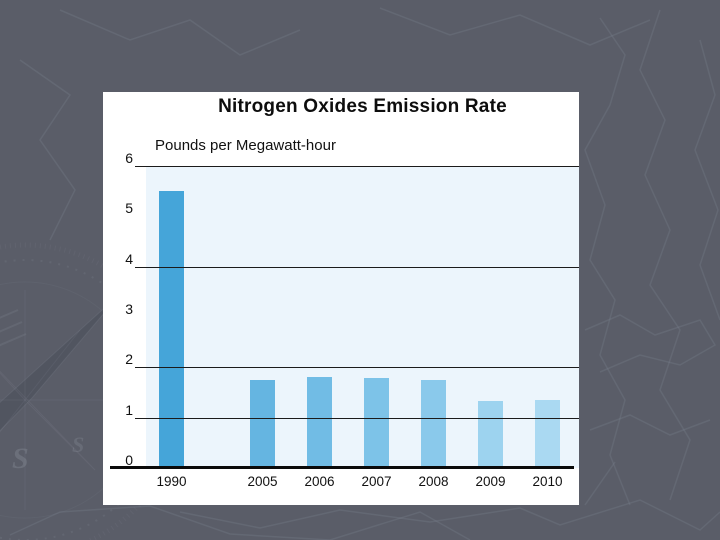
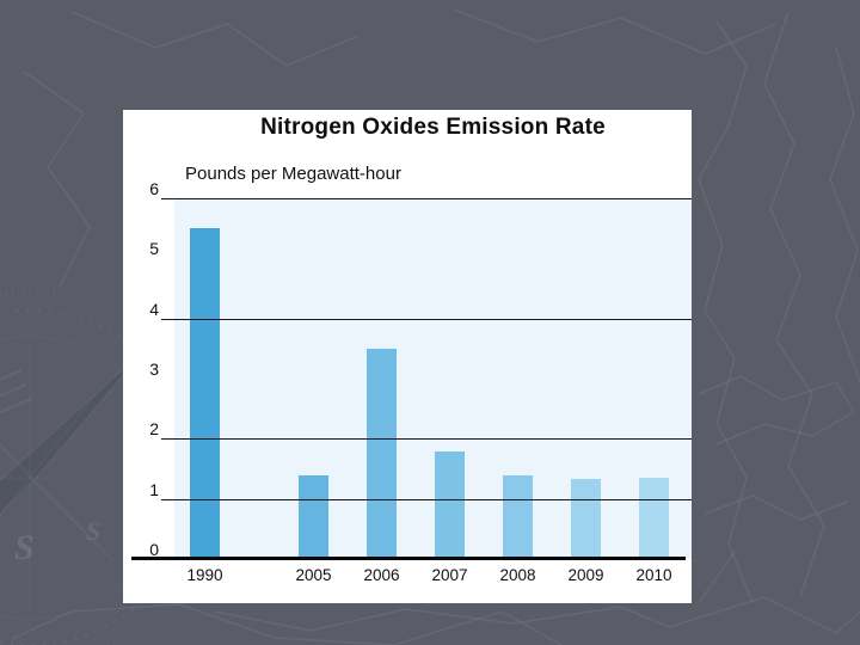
2005: 1.8 -> 1.4
2006: 1.8 -> 3.5
2008: 1.8 -> 1.4
